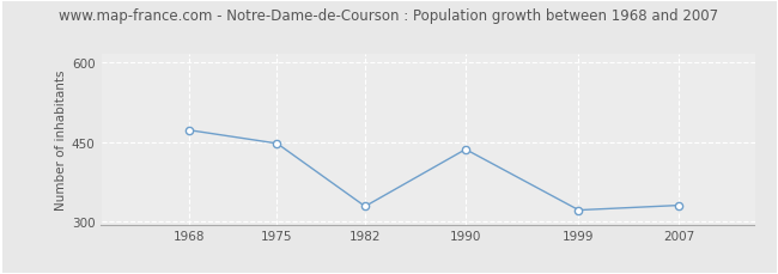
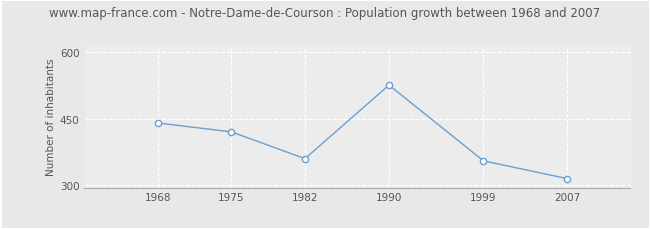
1968: 472 -> 440
1975: 447 -> 420
1982: 329 -> 360
1990: 436 -> 525
1999: 322 -> 355
2007: 331 -> 315
